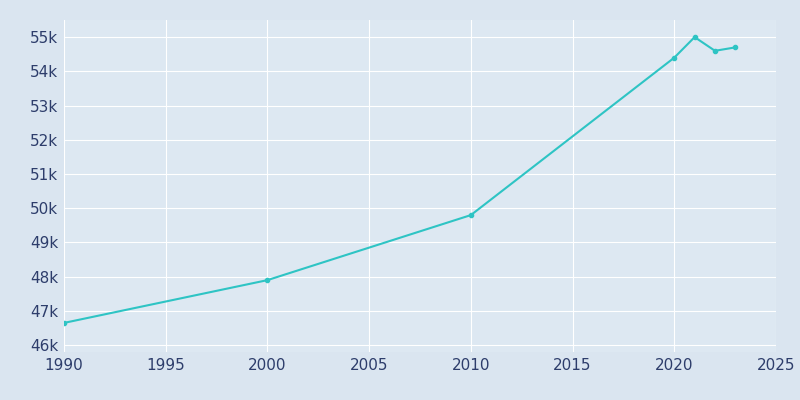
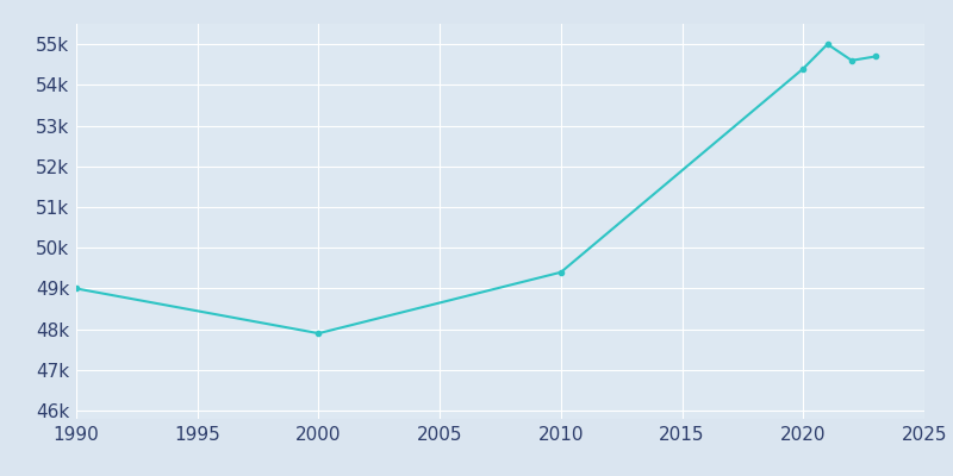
1990: 46.65k -> 49.00k
2010: 49.80k -> 49.40k
